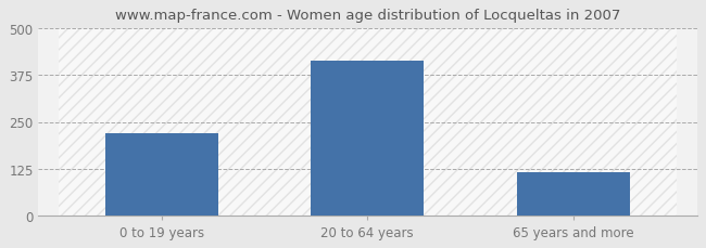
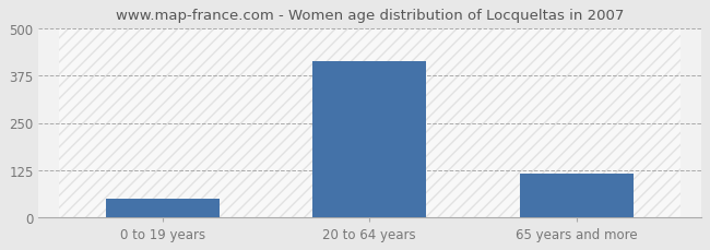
0 to 19 years: 220 -> 50
